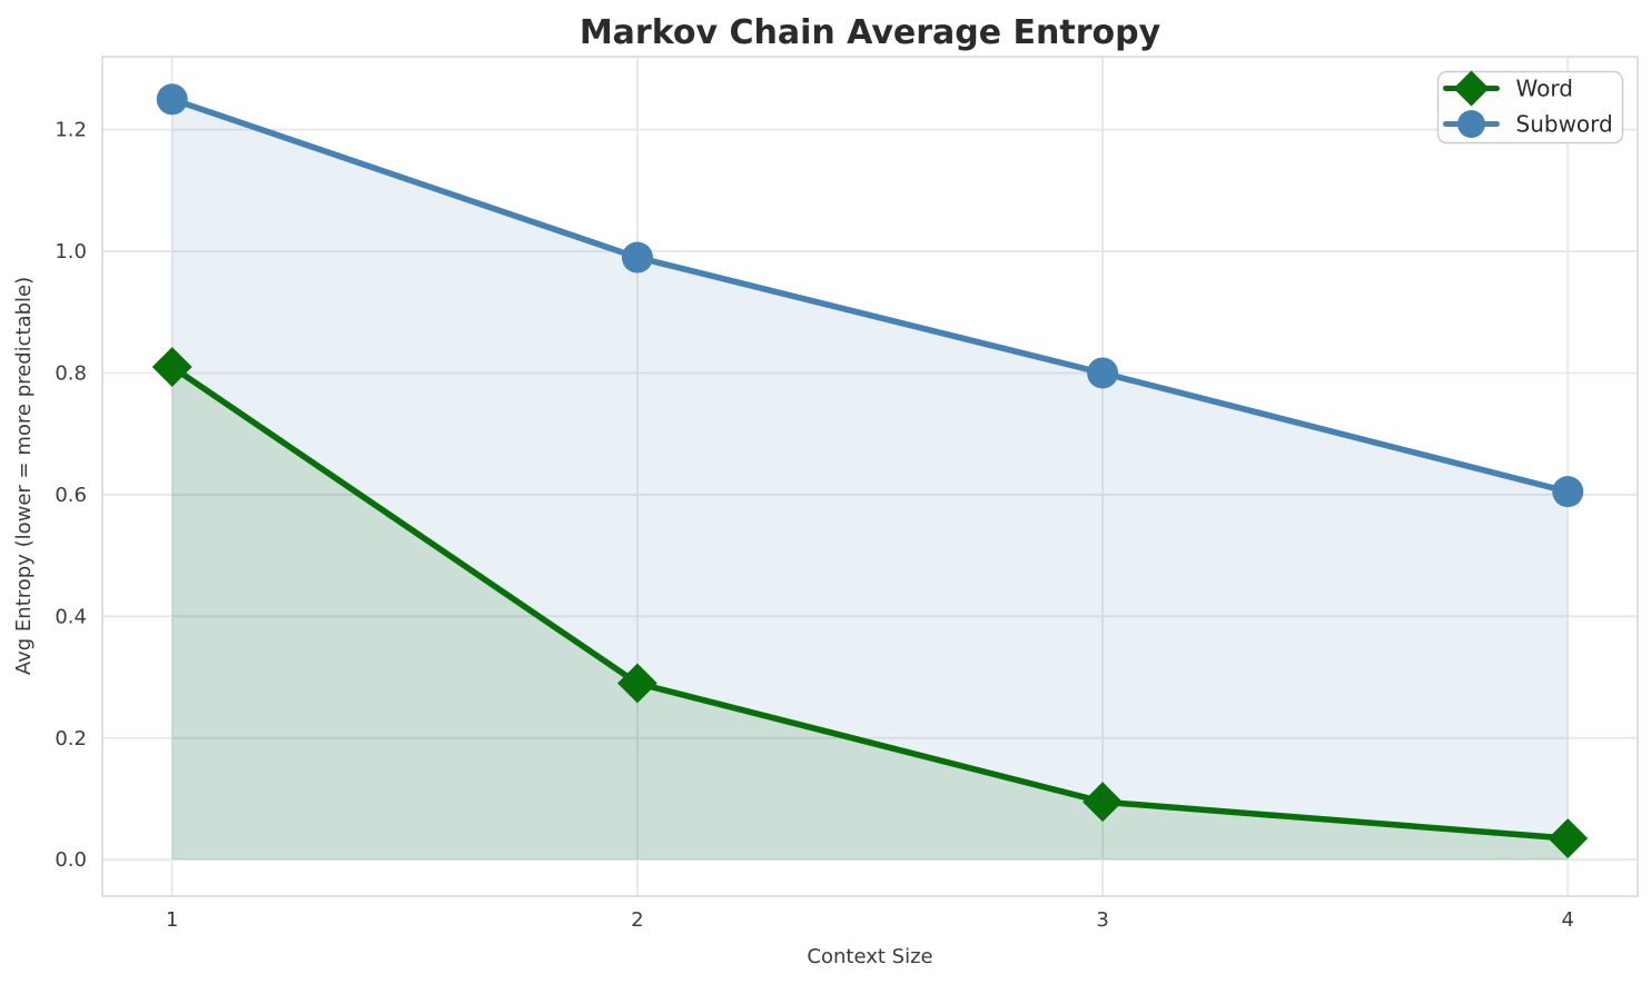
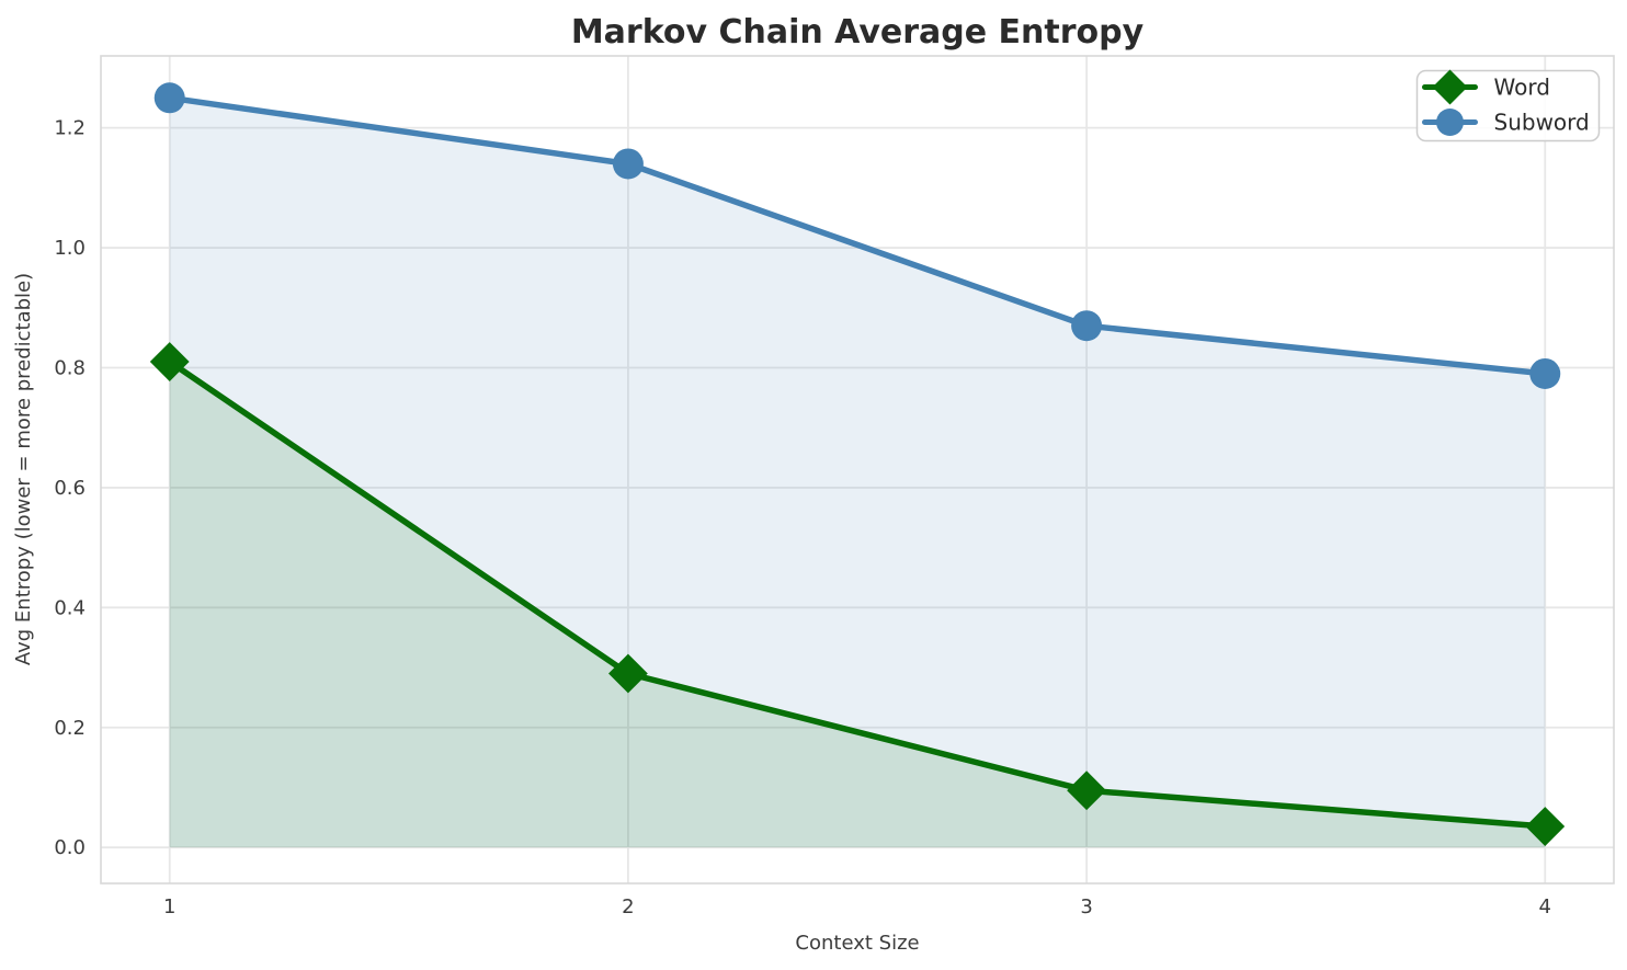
Subword/2: 0.99 -> 1.14
Subword/3: 0.80 -> 0.87
Subword/4: 0.60 -> 0.79
